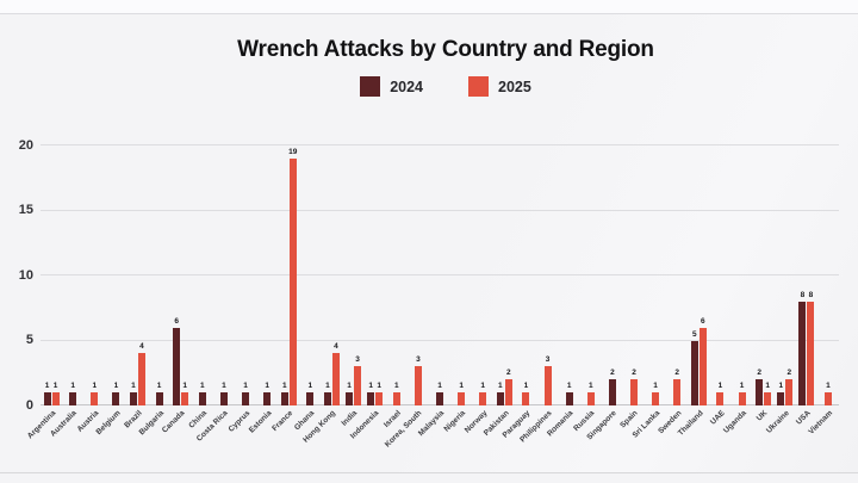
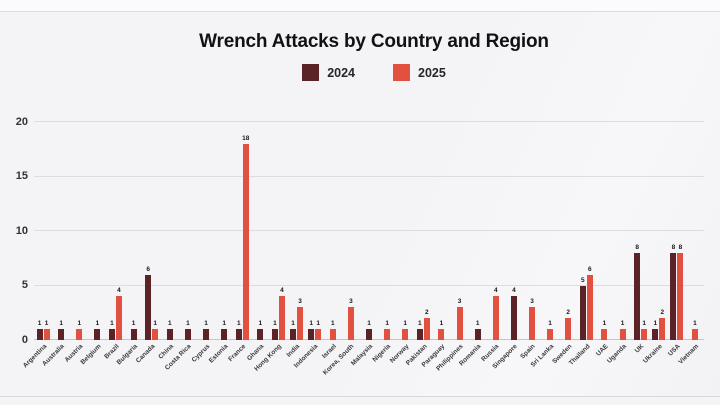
2025/France: 19 -> 18
2025/Russia: 1 -> 4
2024/Singapore: 2 -> 4
2025/Spain: 2 -> 3
2024/UK: 2 -> 8
